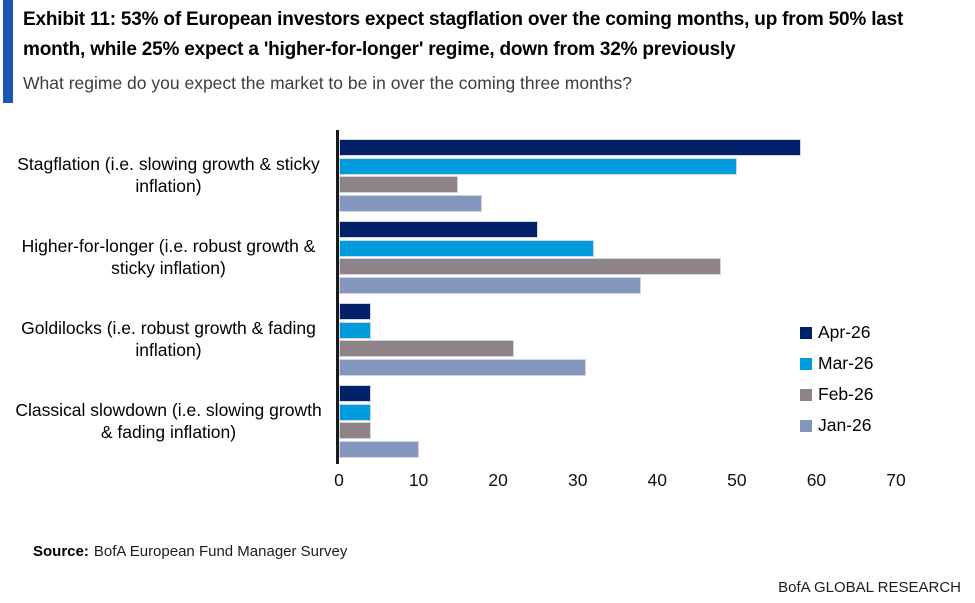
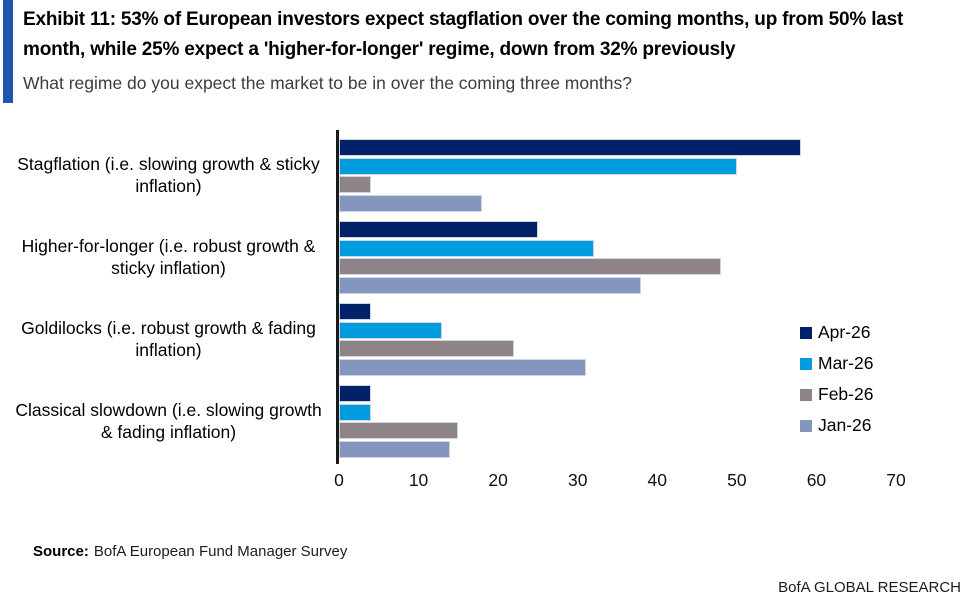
Feb-26/Stagflation (i.e. slowing growth & sticky inflation): 15 -> 4
Mar-26/Goldilocks (i.e. robust growth & fading inflation): 4 -> 13
Feb-26/Classical slowdown (i.e. slowing growth & fading inflation): 4 -> 15
Jan-26/Classical slowdown (i.e. slowing growth & fading inflation): 10 -> 14
